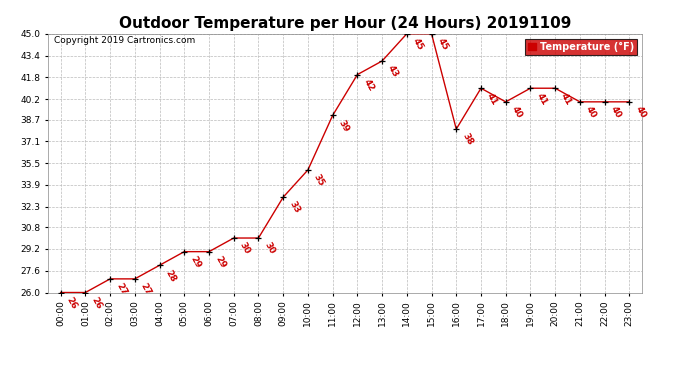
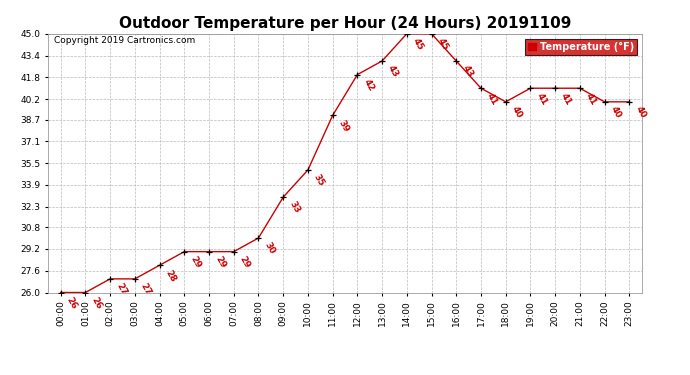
07:00: 30 -> 29
16:00: 38 -> 43
21:00: 40 -> 41
